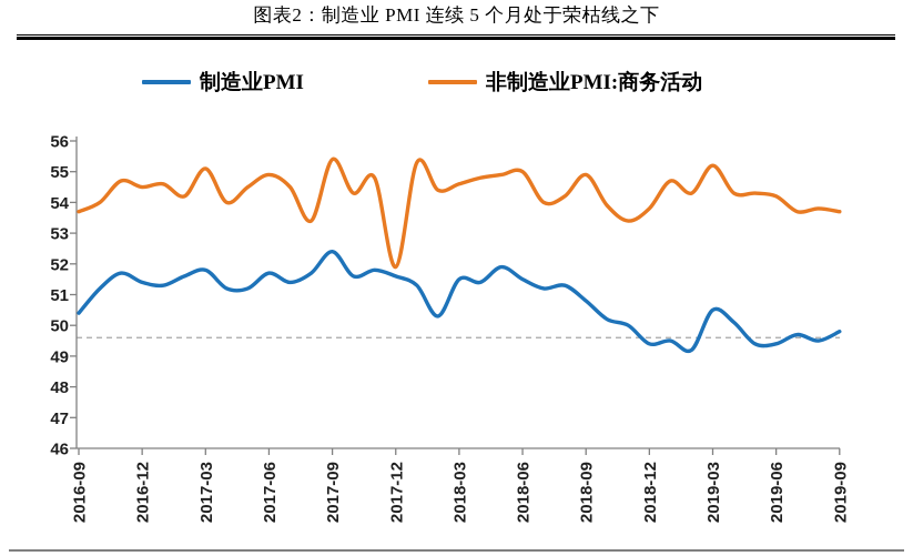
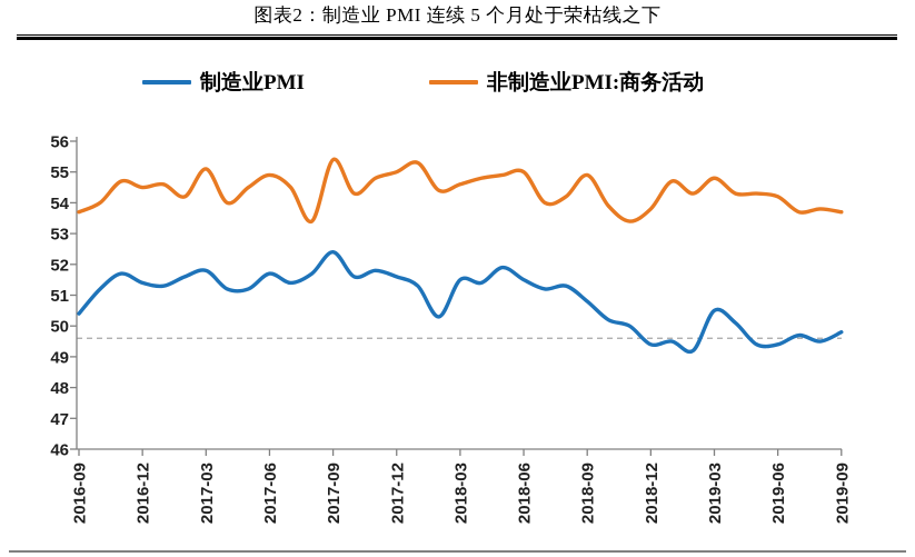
非制造业PMI:商务活动/2017-12: 51.9 -> 55.0
非制造业PMI:商务活动/2019-03: 55.2 -> 54.8
